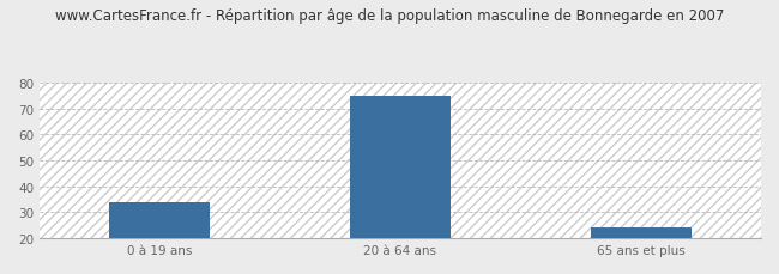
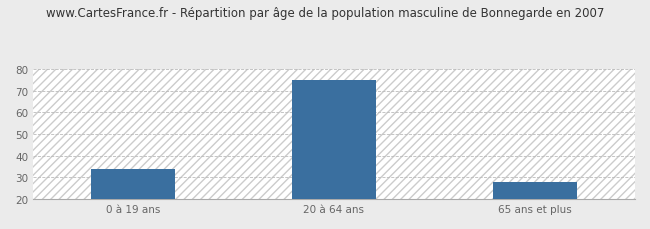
65 ans et plus: 24 -> 28
